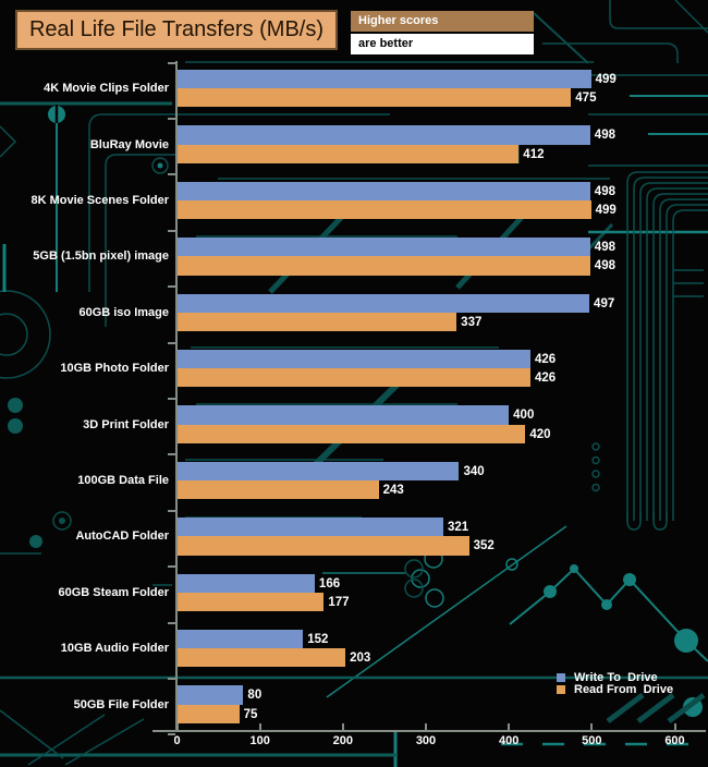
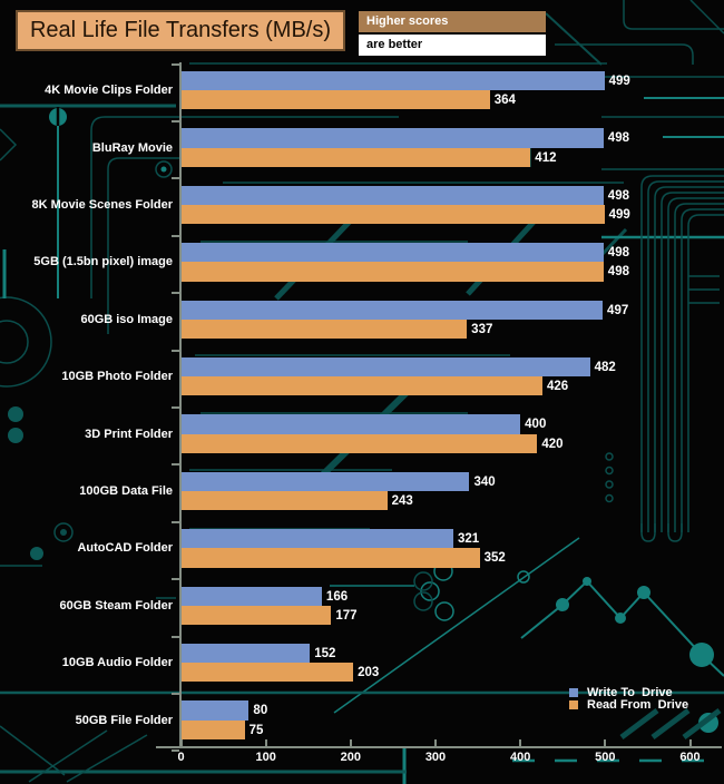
Read From Drive/4K Movie Clips Folder: 475 -> 364
Write To Drive/10GB Photo Folder: 426 -> 482
